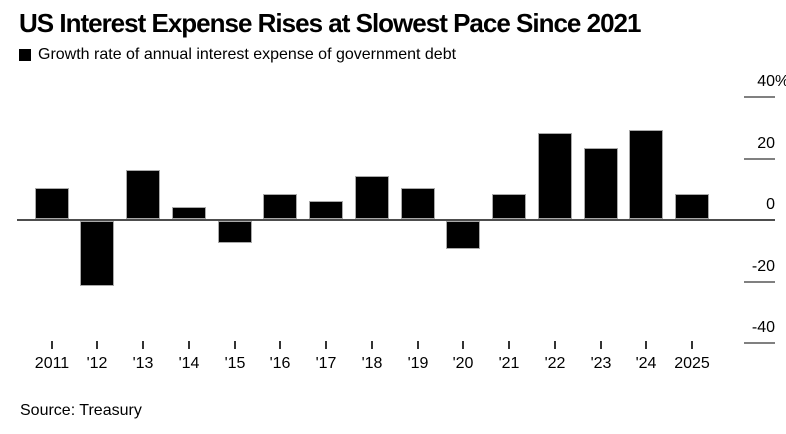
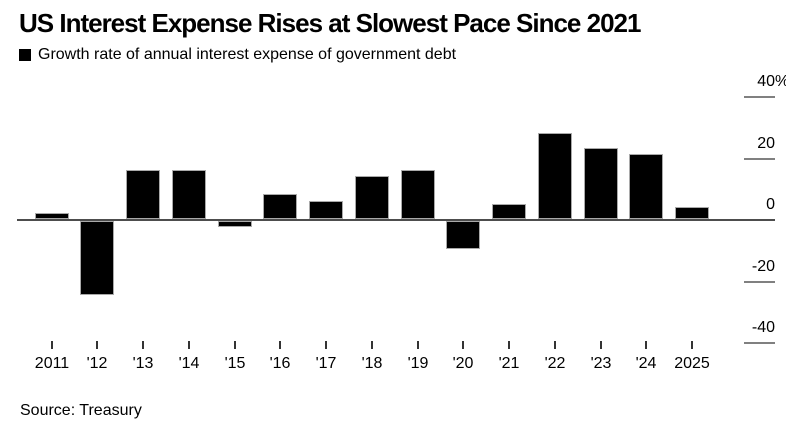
2011: 10 -> 2
'12: -21 -> -24
'14: 4 -> 16
'15: -7 -> -2
'19: 10 -> 16
'21: 8 -> 5
'24: 29 -> 21
2025: 8 -> 4
